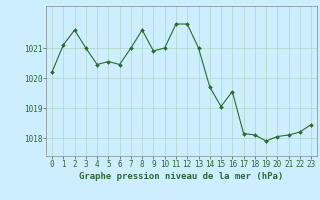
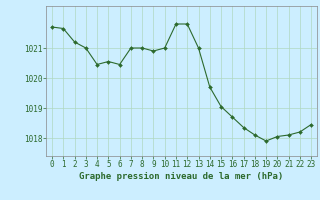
0: 1020.20 -> 1021.70
1: 1021.10 -> 1021.65
2: 1021.60 -> 1021.20
8: 1021.60 -> 1021.00
16: 1019.55 -> 1018.70
17: 1018.15 -> 1018.35
